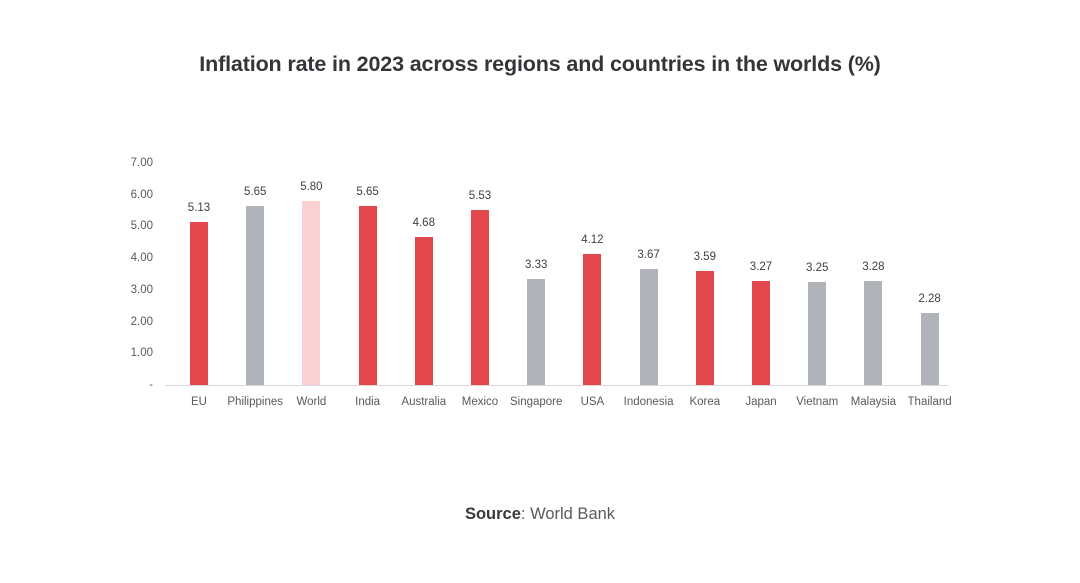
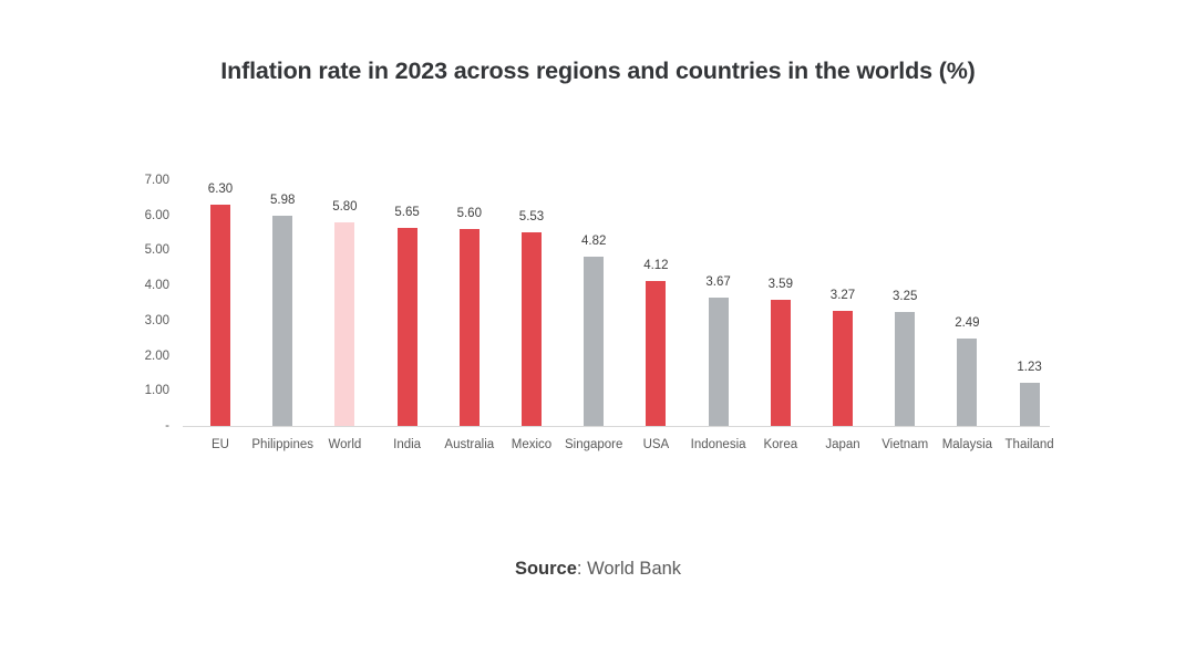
EU: 5.13 -> 6.30
Philippines: 5.65 -> 5.98
Australia: 4.68 -> 5.60
Singapore: 3.33 -> 4.82
Malaysia: 3.28 -> 2.49
Thailand: 2.28 -> 1.23
